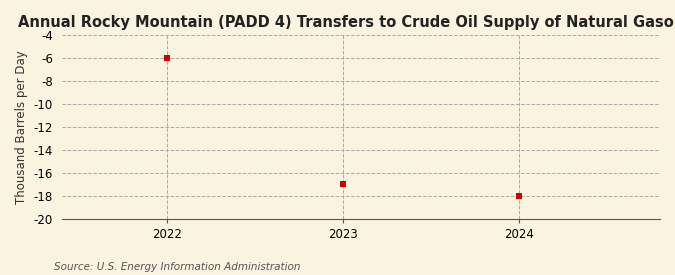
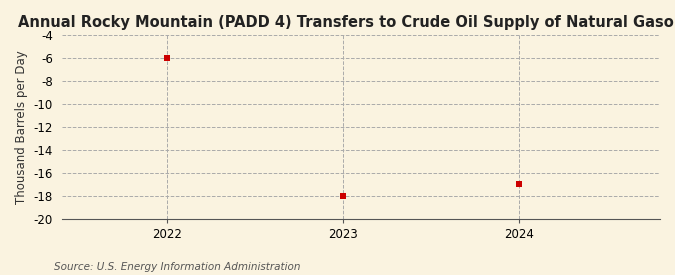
2023: -17 -> -18
2024: -18 -> -17
